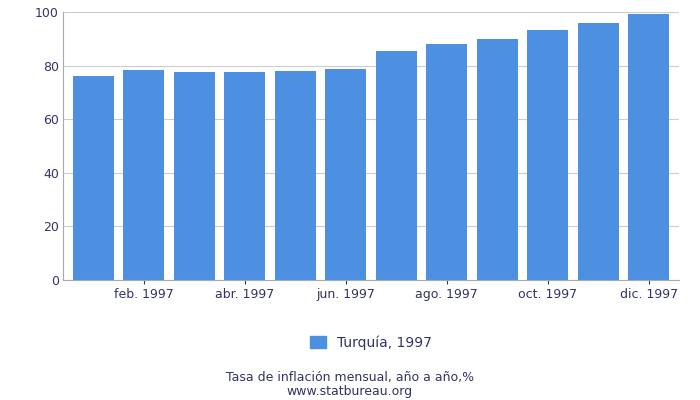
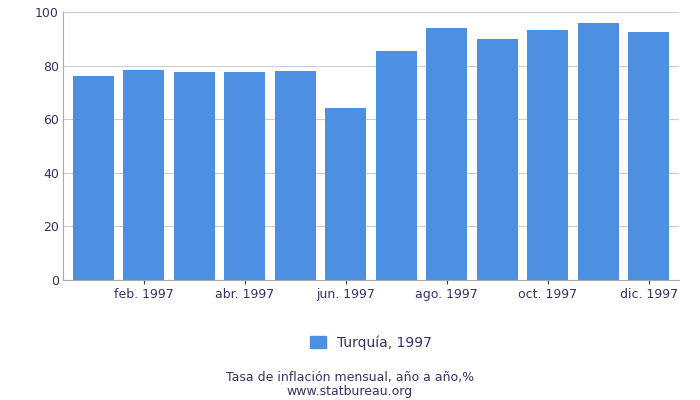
jun. 1997: 78.6 -> 64.0
ago. 1997: 88.1 -> 94.0
dic. 1997: 99.1 -> 92.5
